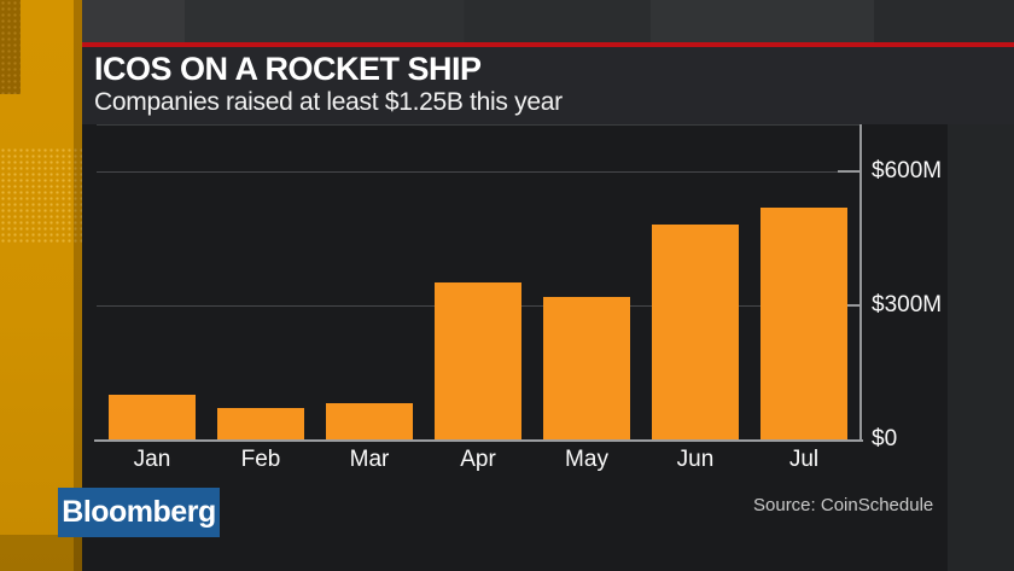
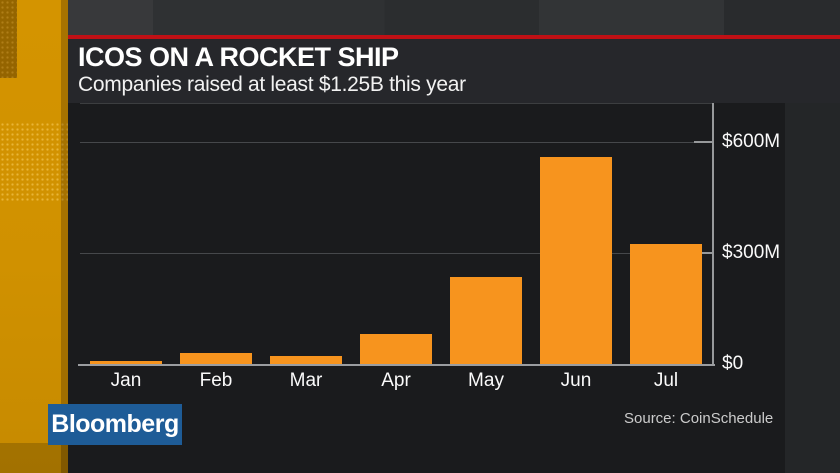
Jan: $100M -> $10M
Feb: $70M -> $30M
Mar: $80M -> $20M
Apr: $350M -> $80M
May: $320M -> $240M
Jun: $480M -> $560M
Jul: $520M -> $320M
